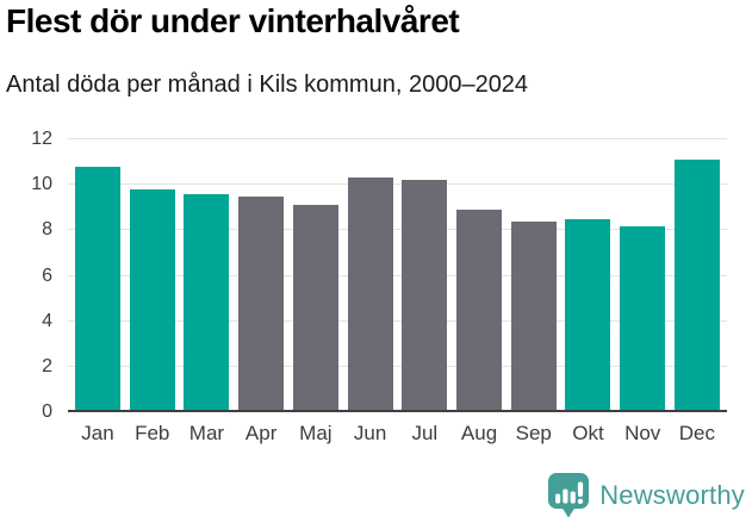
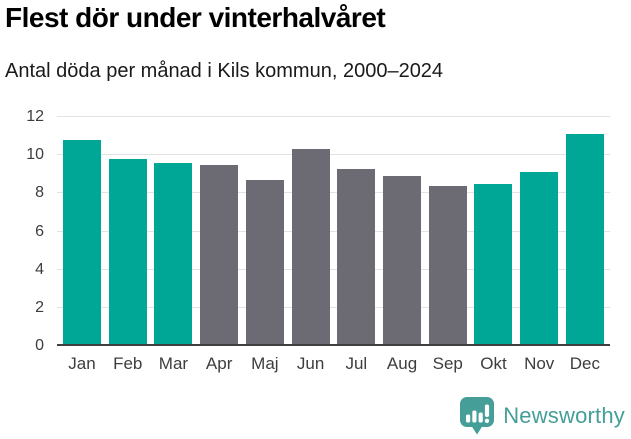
Maj: 9.1 -> 8.7
Jul: 10.2 -> 9.3
Nov: 8.2 -> 9.1
